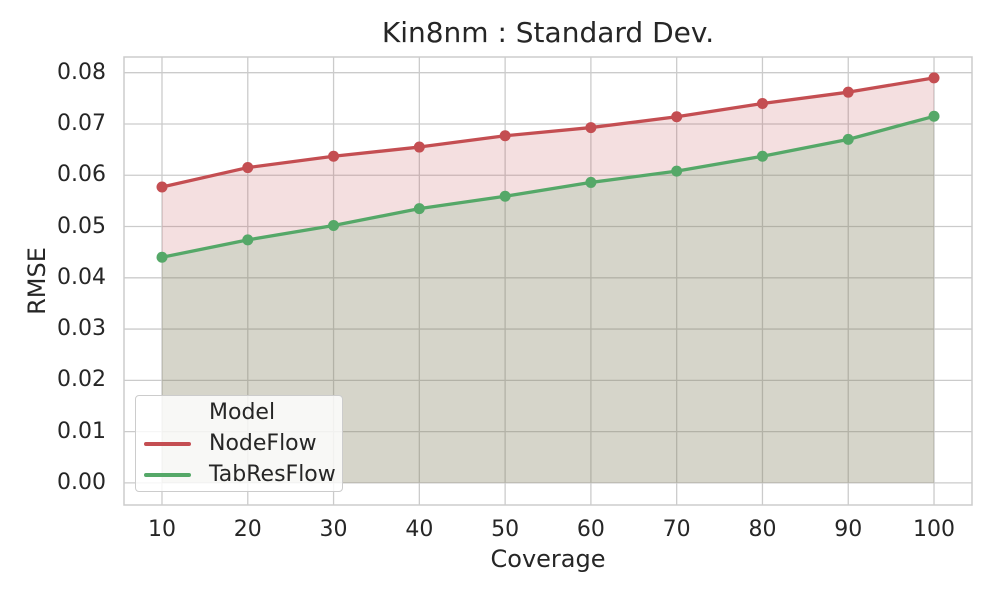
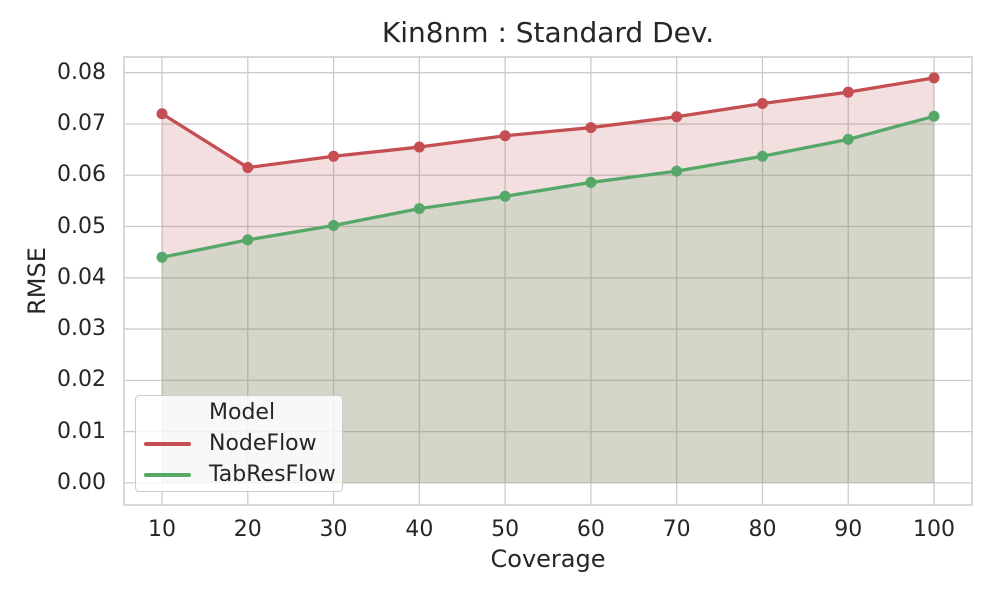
NodeFlow/10: 0.058 -> 0.072
